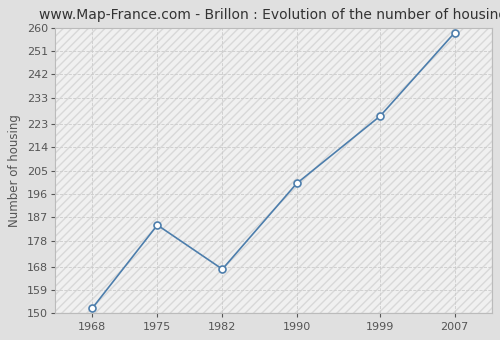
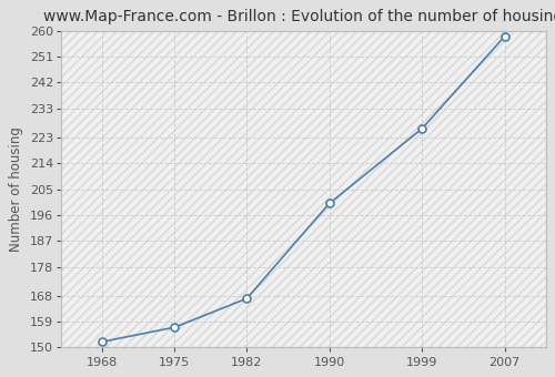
1975: 184 -> 157
